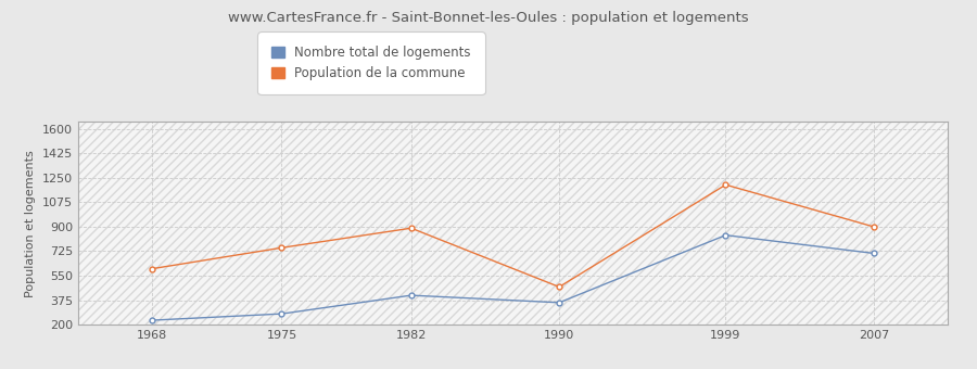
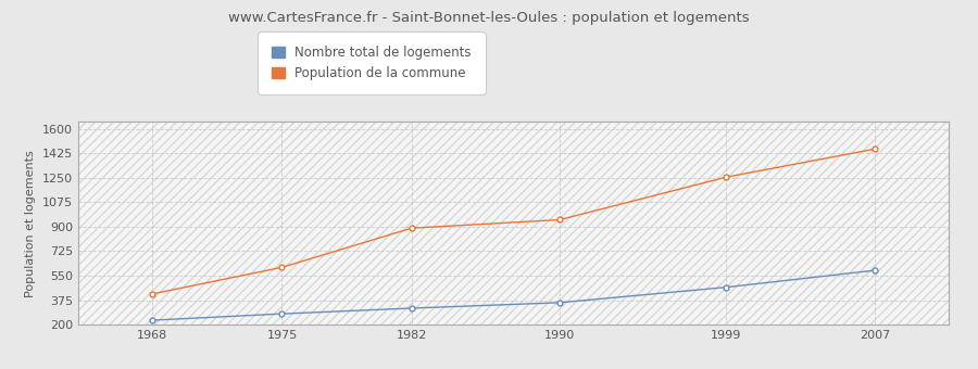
Population de la commune/1968: 600 -> 420
Population de la commune/1975: 750 -> 610
Nombre total de logements/1982: 410 -> 320
Population de la commune/1990: 470 -> 950
Nombre total de logements/1999: 840 -> 470
Population de la commune/1999: 1200 -> 1260
Nombre total de logements/2007: 710 -> 590
Population de la commune/2007: 900 -> 1460
